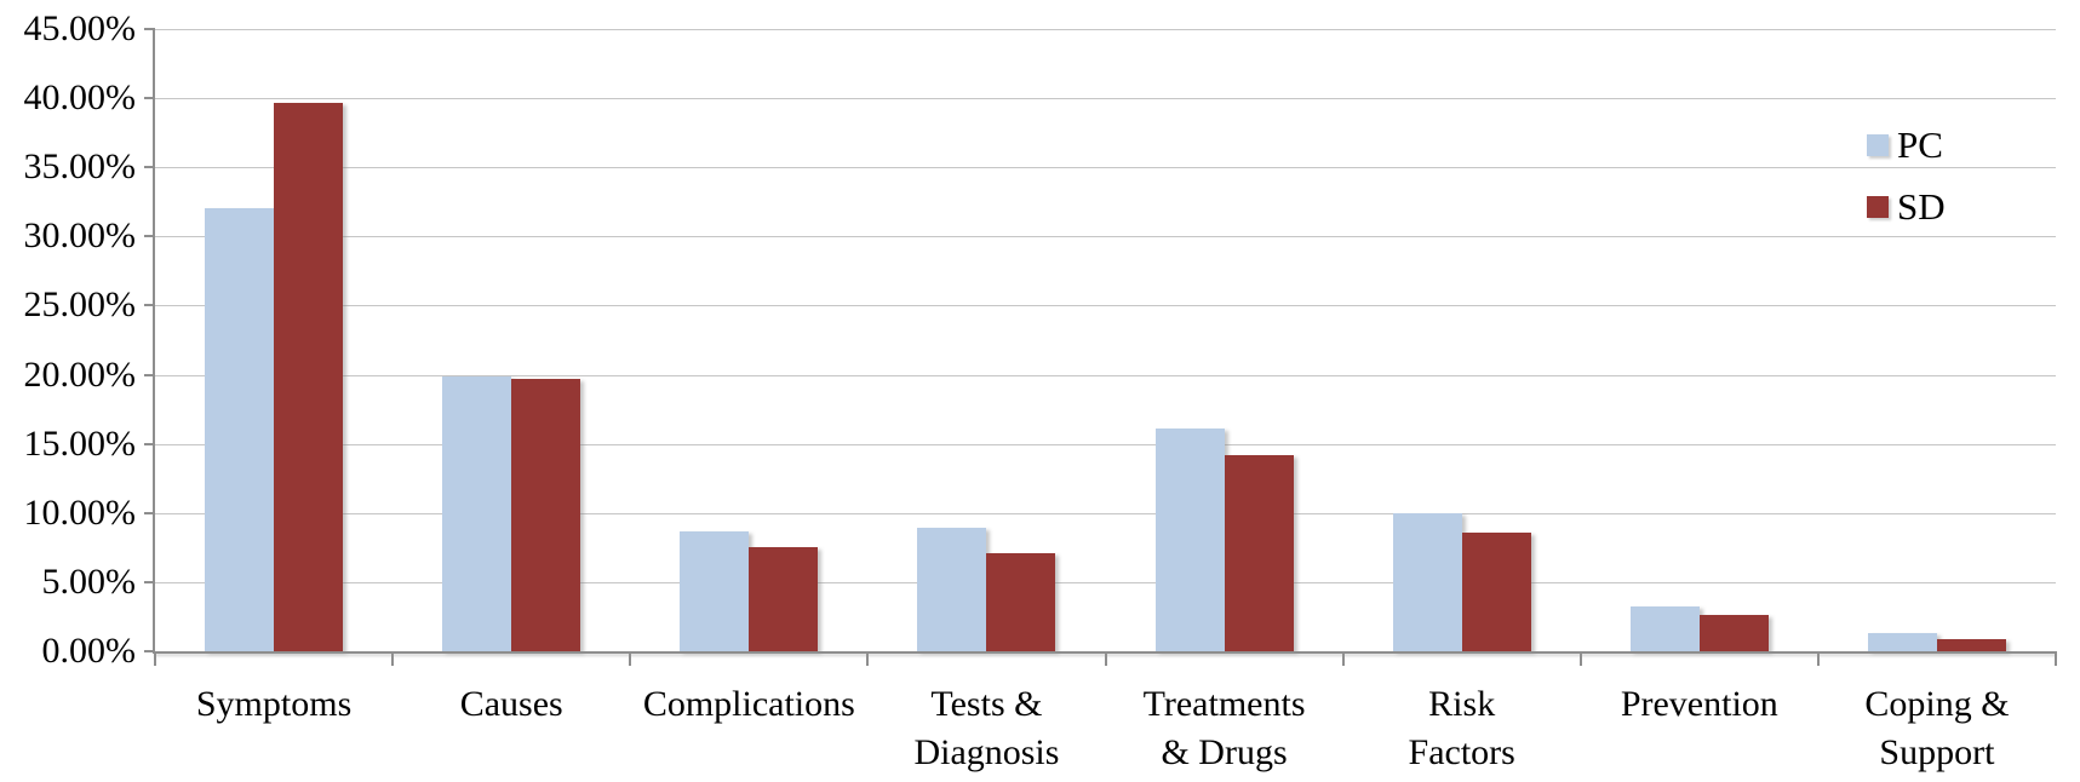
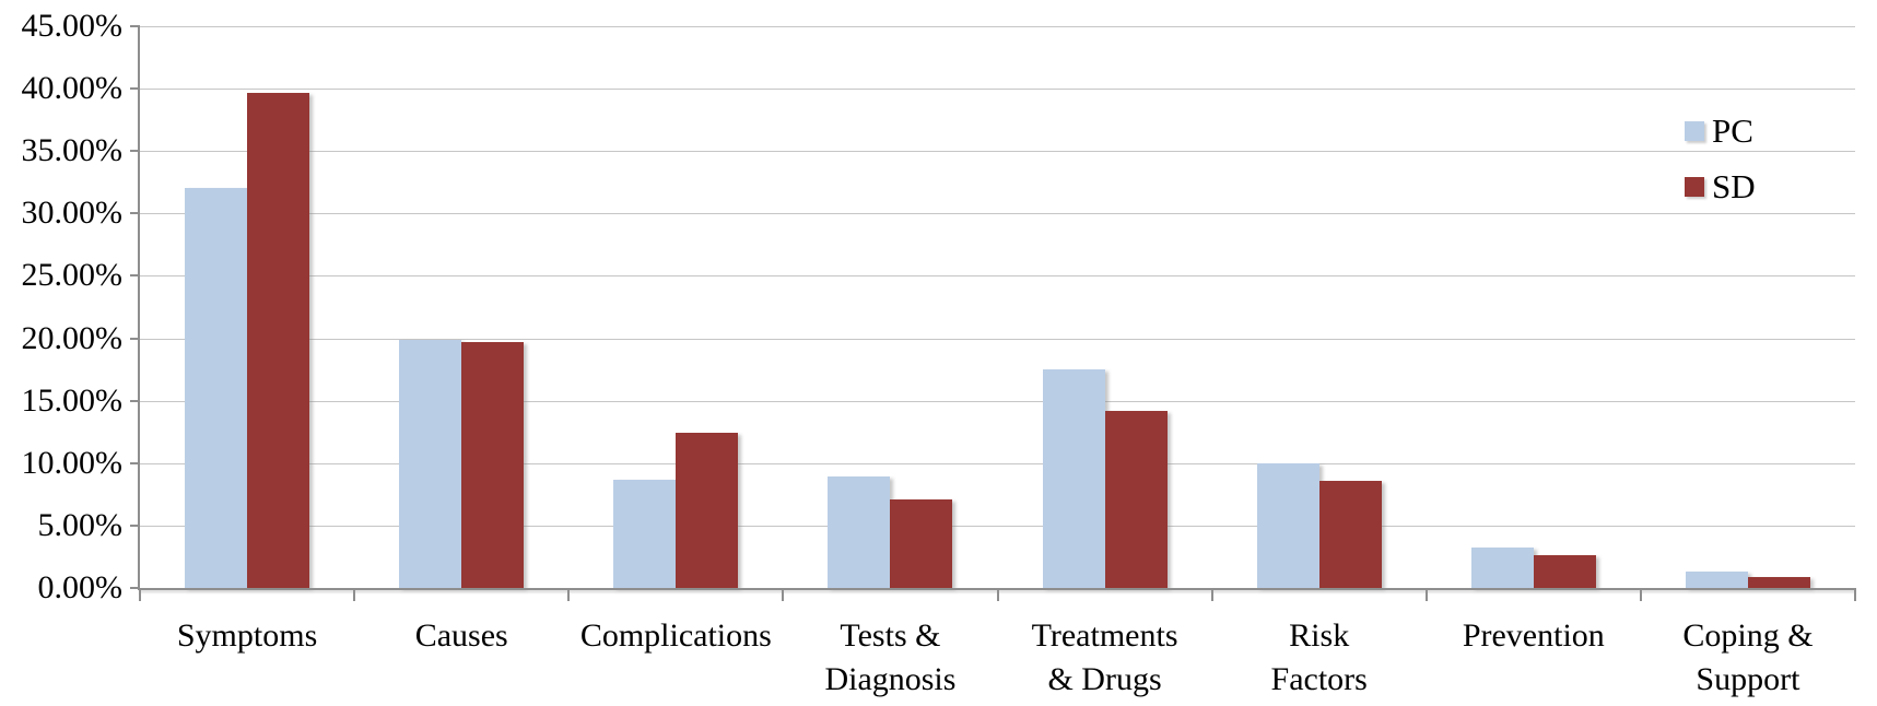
SD/Complications: 7.5% -> 12.4%
PC/Treatments & Drugs: 16.1% -> 17.5%
